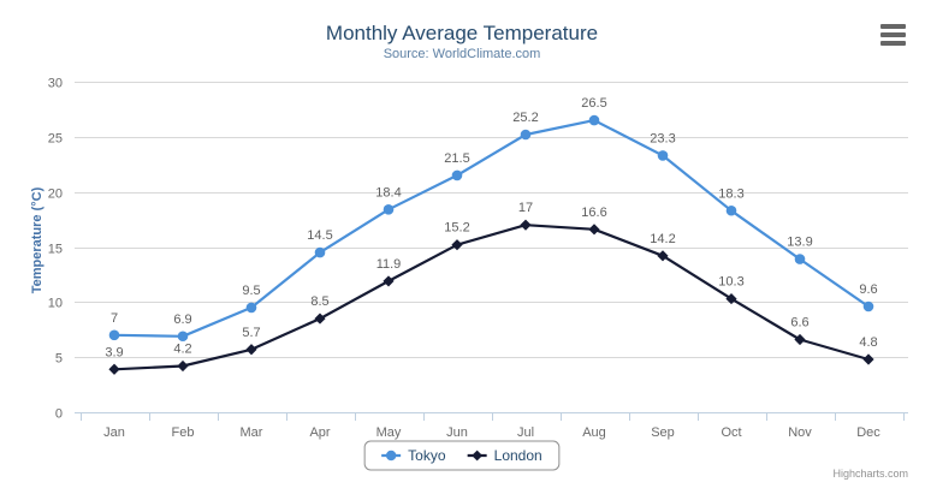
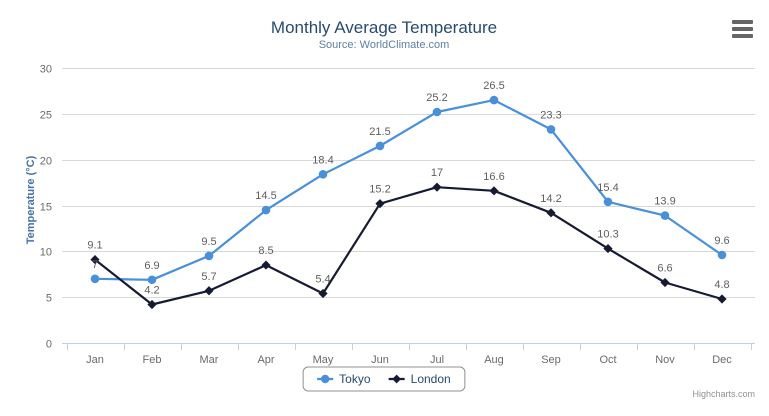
London/Jan: 3.9 -> 9.1
London/May: 11.9 -> 5.4
Tokyo/Oct: 18.3 -> 15.4
